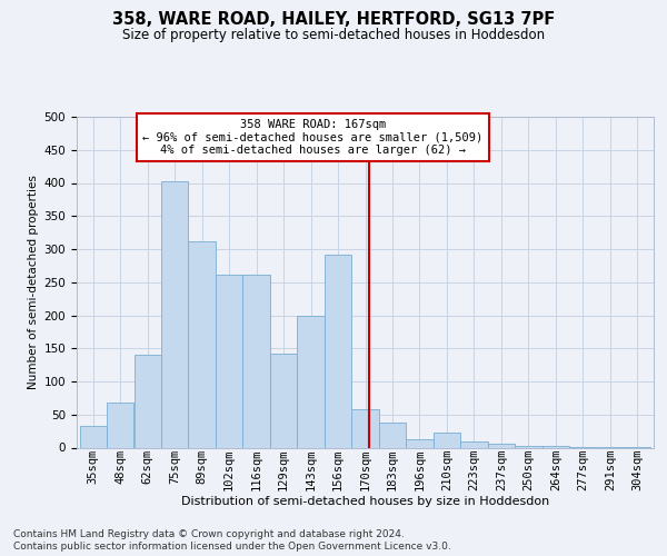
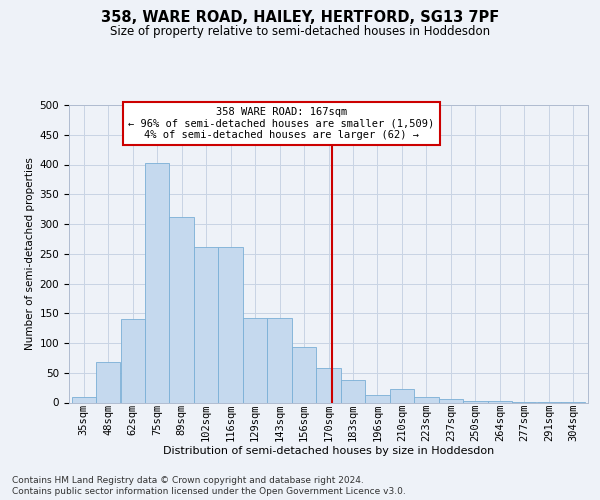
35sqm: 32 -> 10
143sqm: 200 -> 142
156sqm: 292 -> 94
